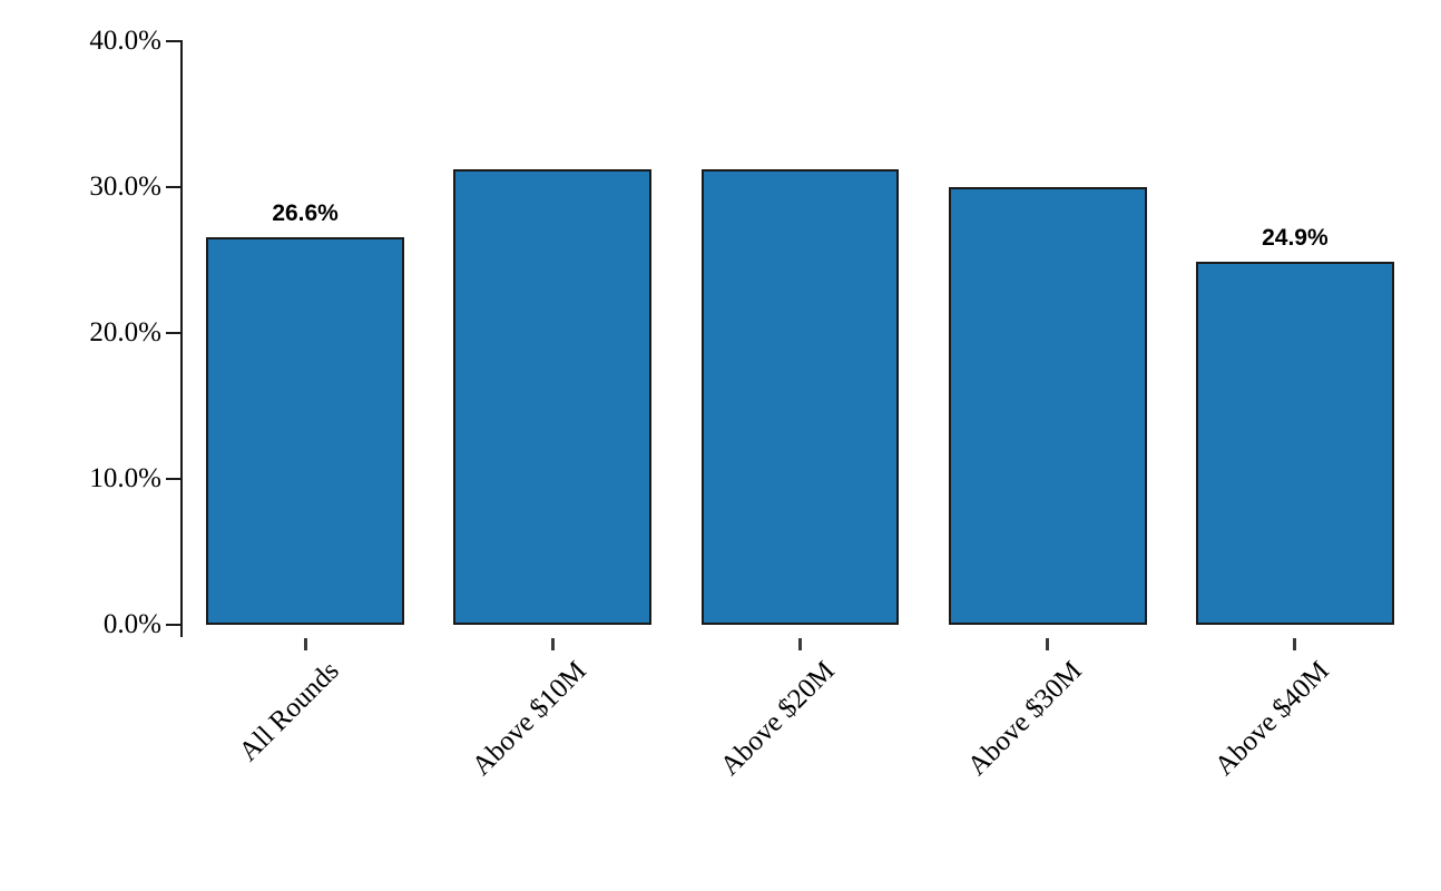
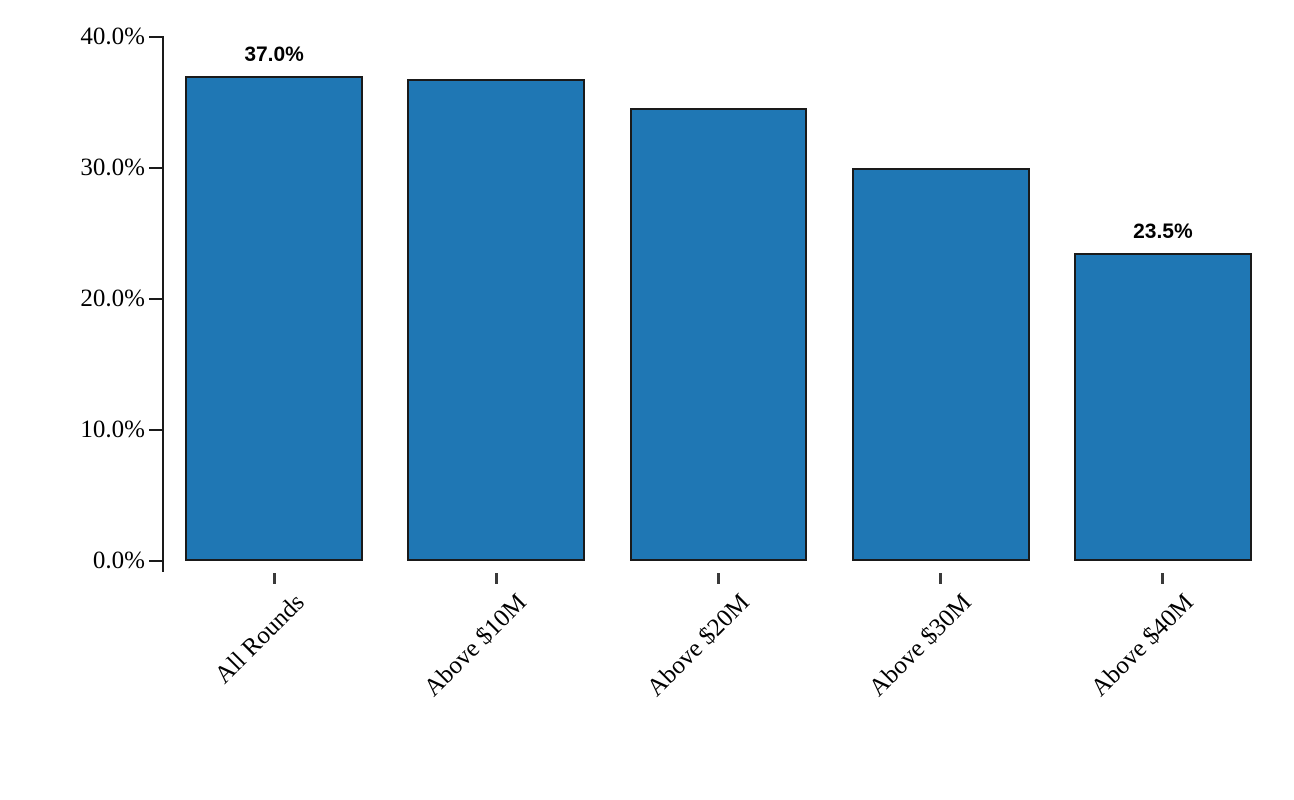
All Rounds: 26.6% -> 37.0%
Above $10M: 31.2% -> 36.8%
Above $20M: 31.2% -> 34.6%
Above $40M: 24.9% -> 23.5%
